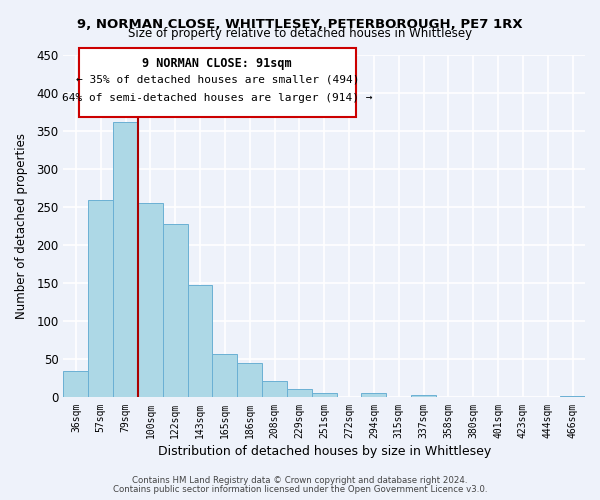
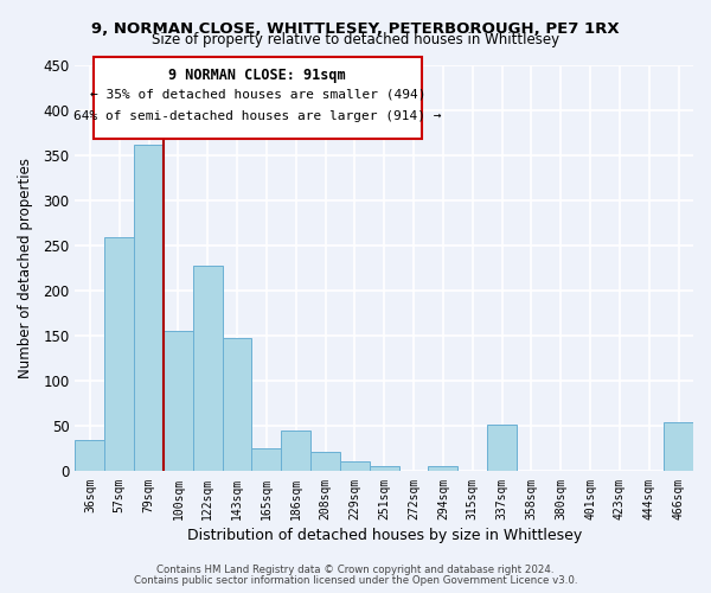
100sqm: 256 -> 156
165sqm: 57 -> 26
337sqm: 3 -> 52
466sqm: 2 -> 54
